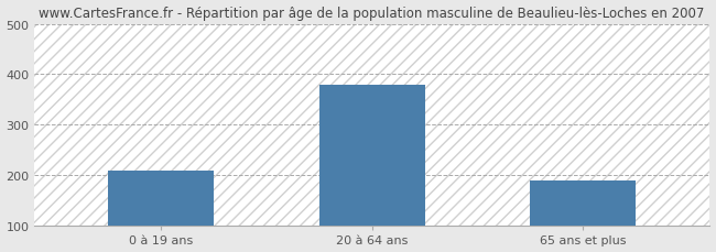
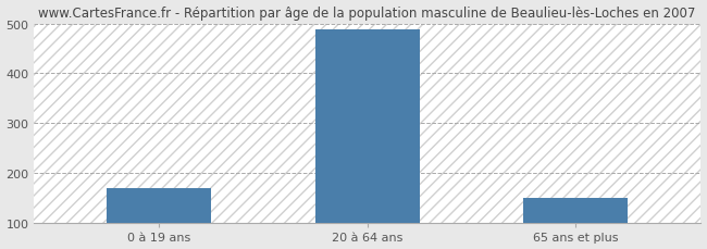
0 à 19 ans: 210 -> 170
20 à 64 ans: 380 -> 487
65 ans et plus: 190 -> 150
